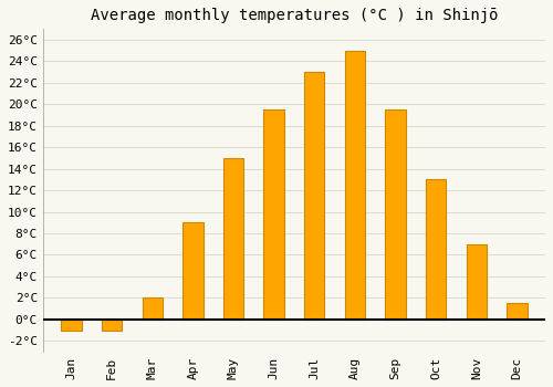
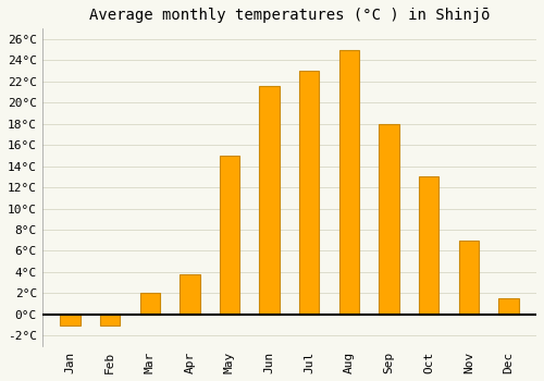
Apr: 9.0°C -> 3.8°C
Jun: 19.5°C -> 21.6°C
Sep: 19.5°C -> 18.0°C
